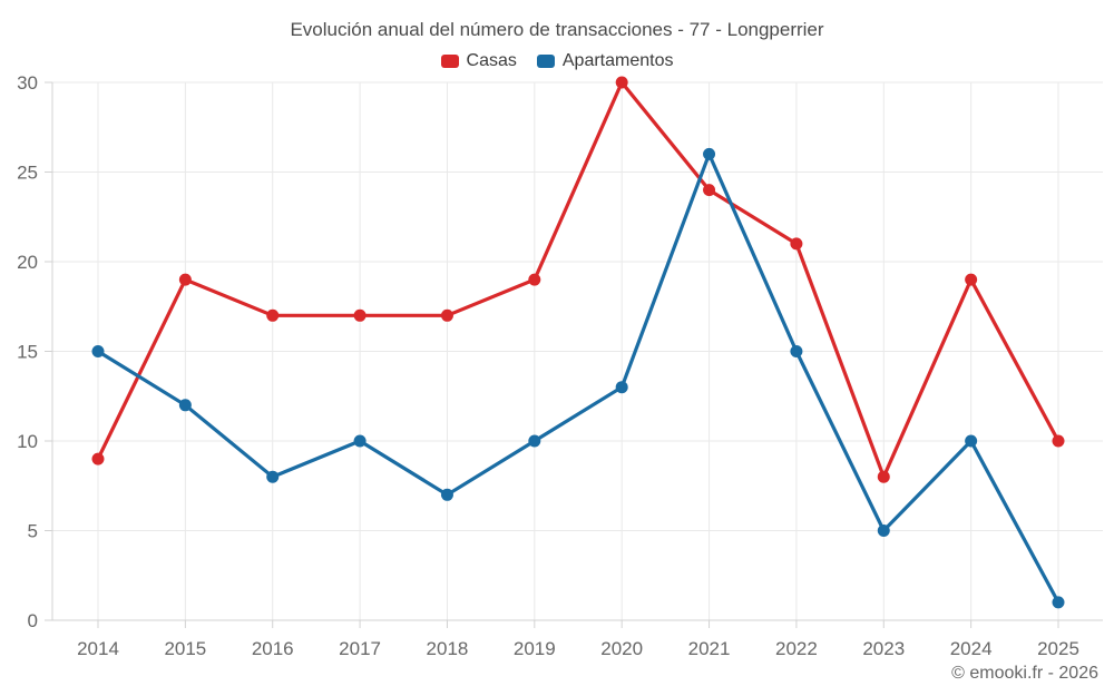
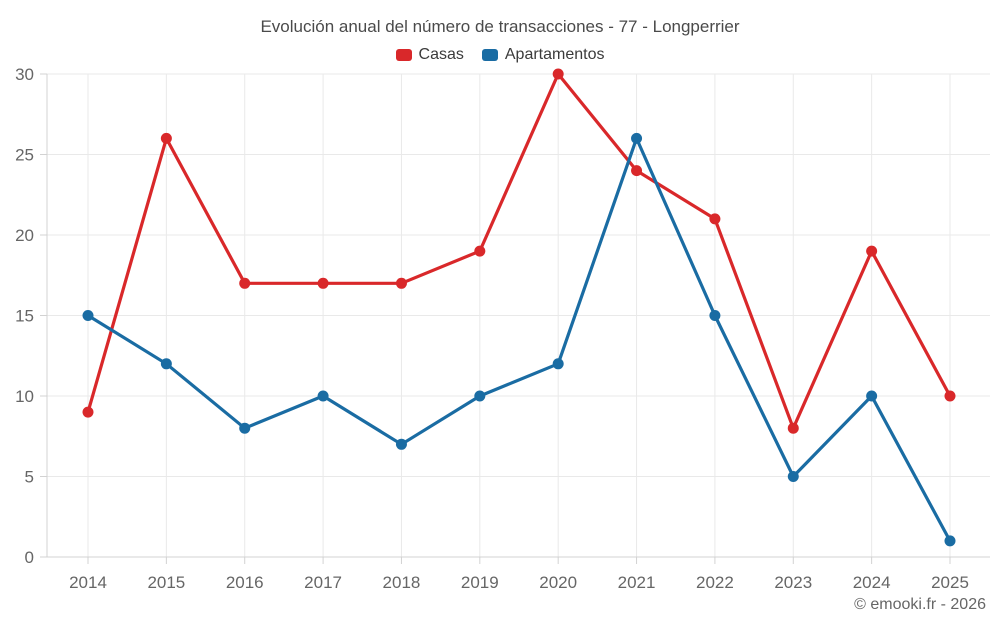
Casas/2015: 19 -> 26
Apartamentos/2020: 13 -> 12
